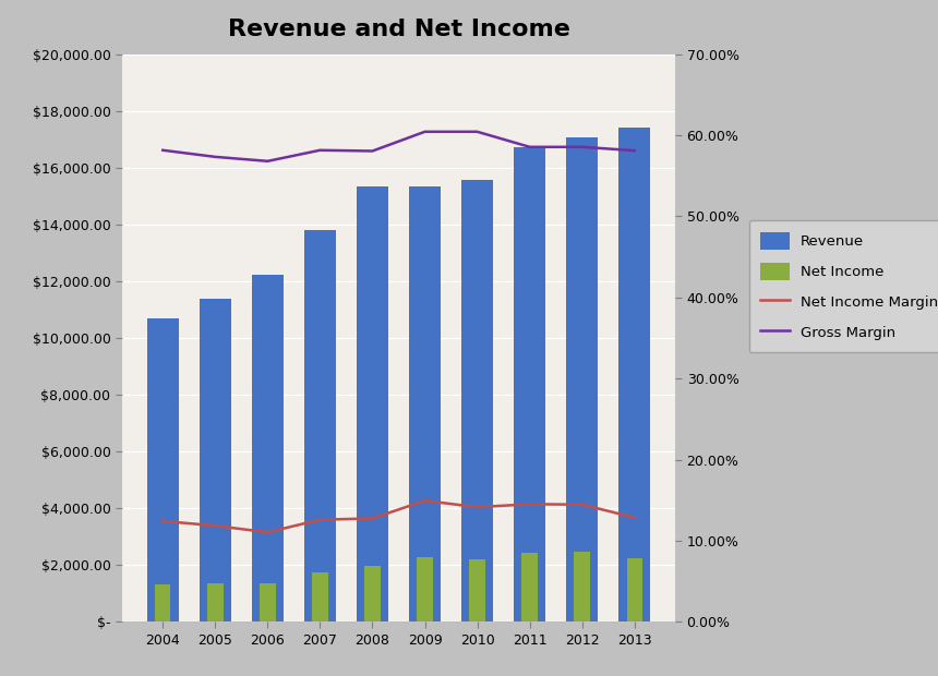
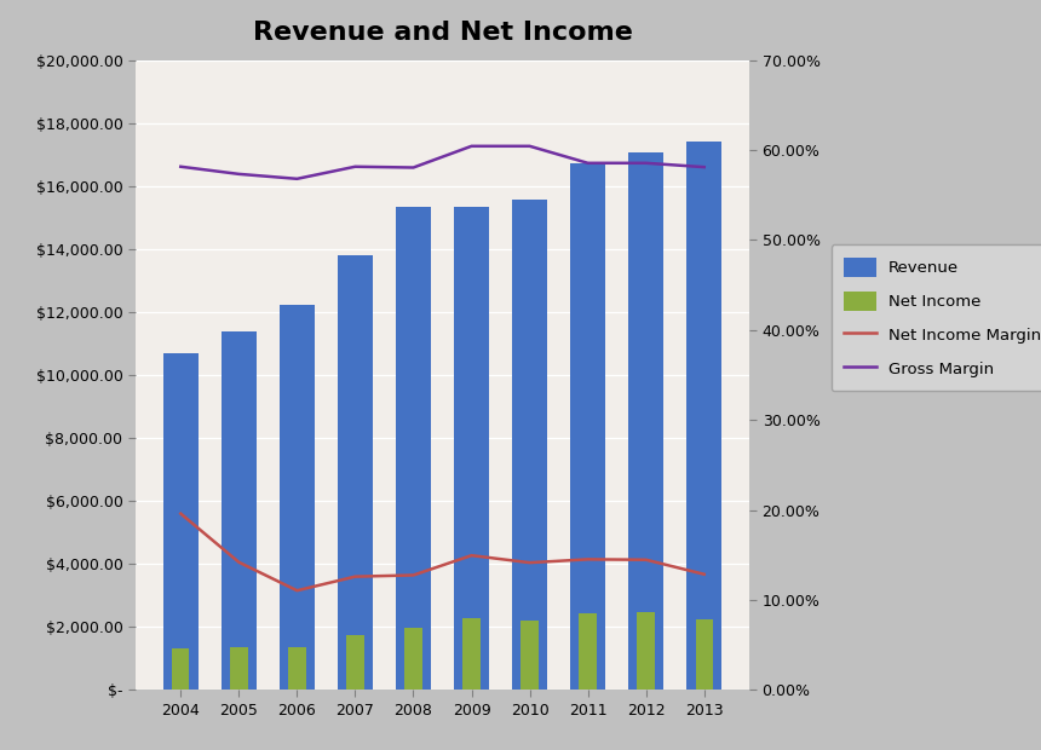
Net Income Margin/2004: 12.4% -> 19.6%
Net Income Margin/2005: 11.9% -> 14.2%
